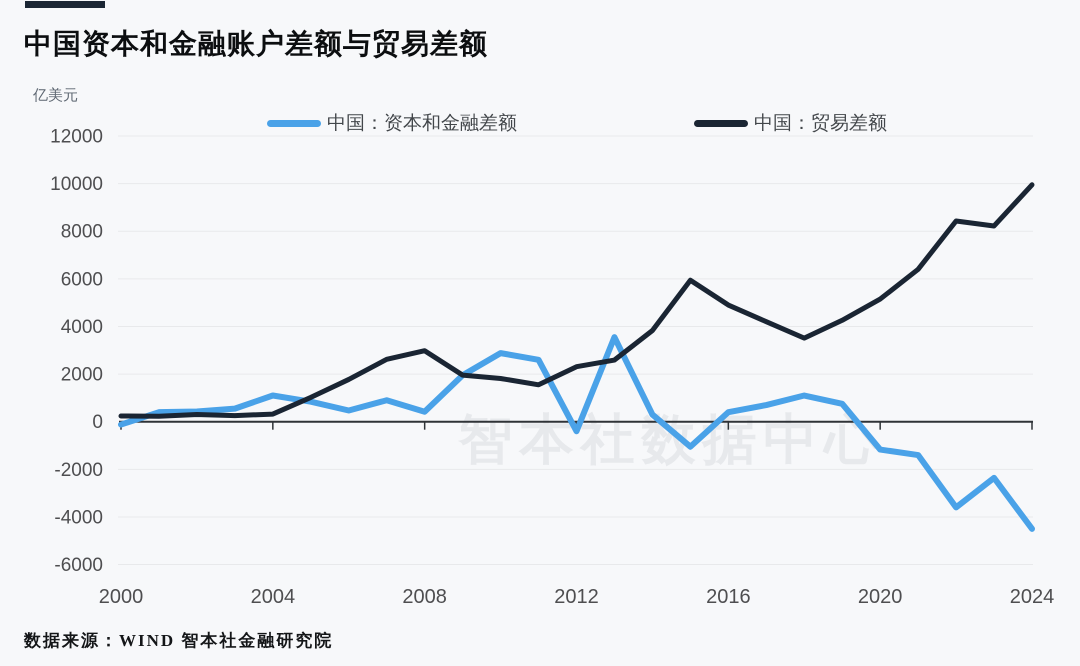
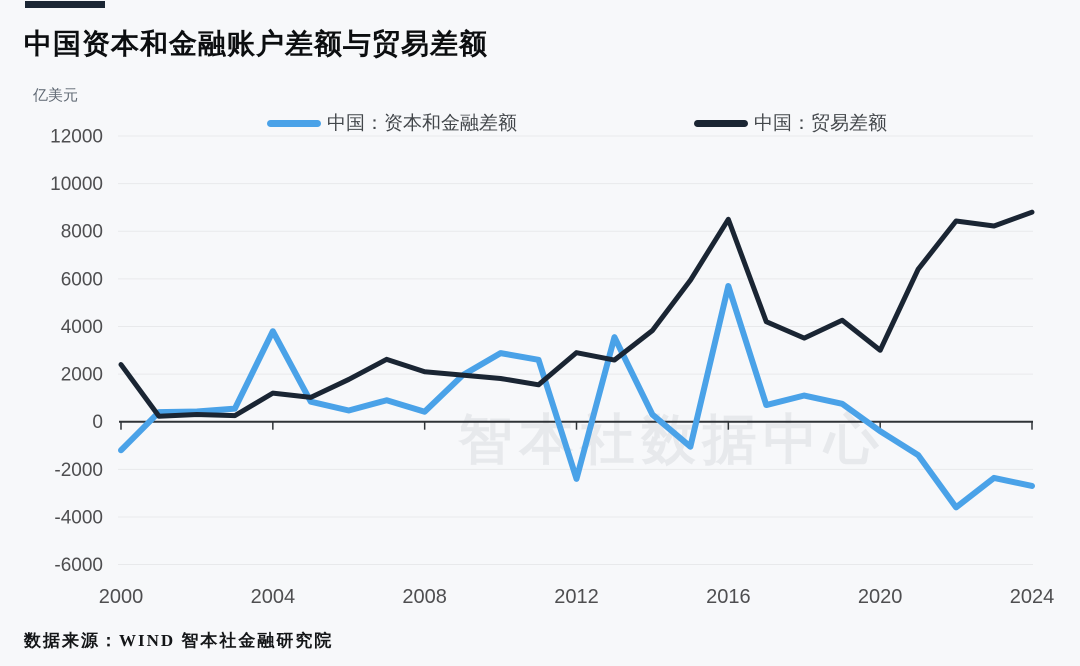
中国：资本和金融差额/2000: -100 -> -1200
中国：贸易差额/2000: 200 -> 2400
中国：资本和金融差额/2004: 1100 -> 3800
中国：贸易差额/2004: 300 -> 1200
中国：贸易差额/2008: 3000 -> 2100
中国：资本和金融差额/2012: -400 -> -2400
中国：贸易差额/2012: 2300 -> 2900
中国：资本和金融差额/2016: 400 -> 5700
中国：贸易差额/2016: 4900 -> 8500
中国：资本和金融差额/2020: -1200 -> -400
中国：贸易差额/2020: 5200 -> 3000
中国：资本和金融差额/2024: -4500 -> -2700
中国：贸易差额/2024: 10000 -> 8800
